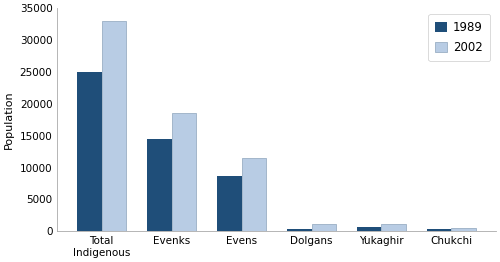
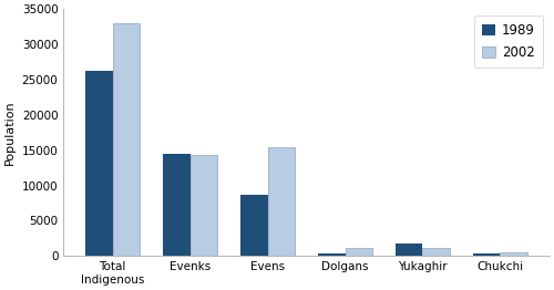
1989/Total Indigenous: 25000 -> 26200
2002/Evenks: 18500 -> 14400
2002/Evens: 11500 -> 15400
1989/Yukaghir: 700 -> 1800
